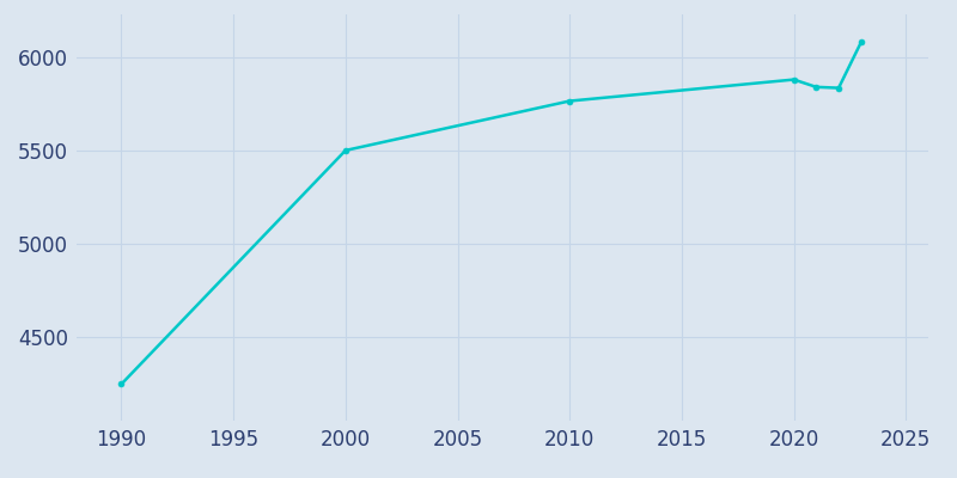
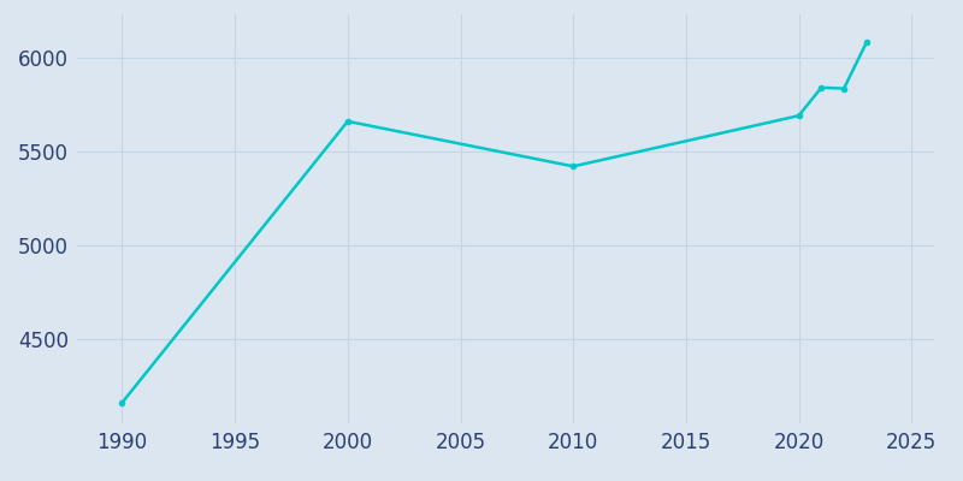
1990: 4250 -> 4160
2000: 5500 -> 5660
2010: 5760 -> 5420
2020: 5880 -> 5690
